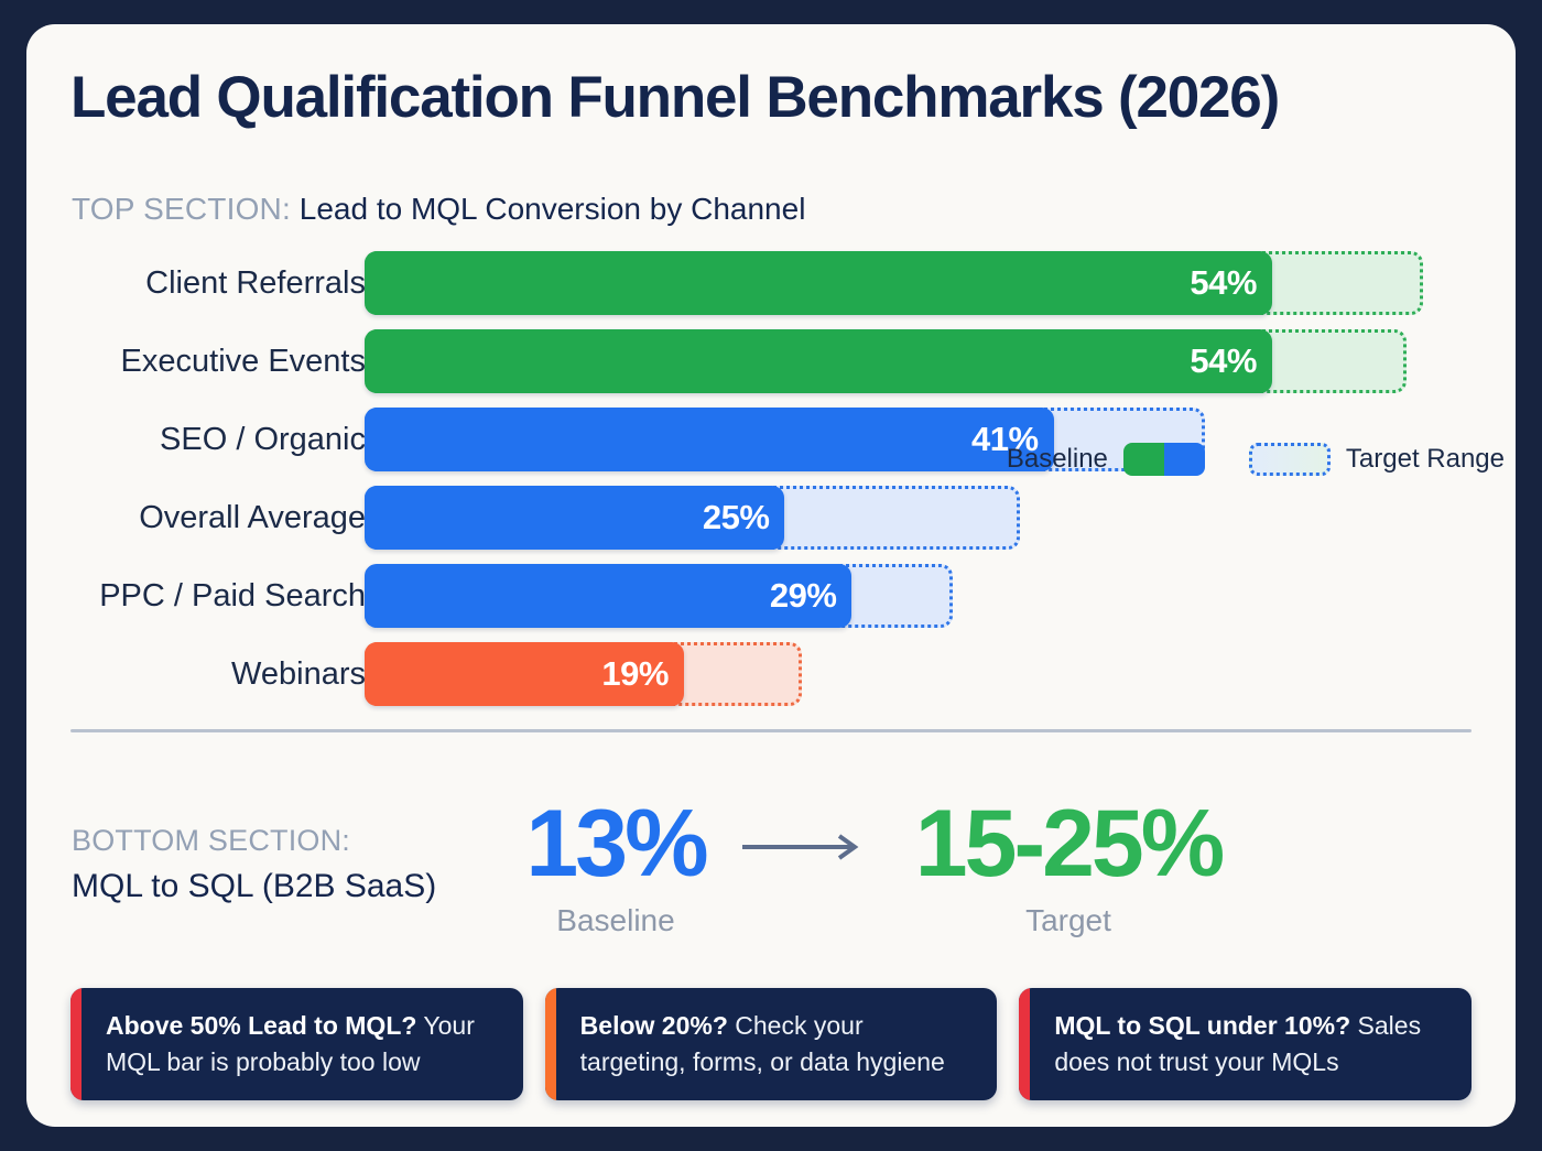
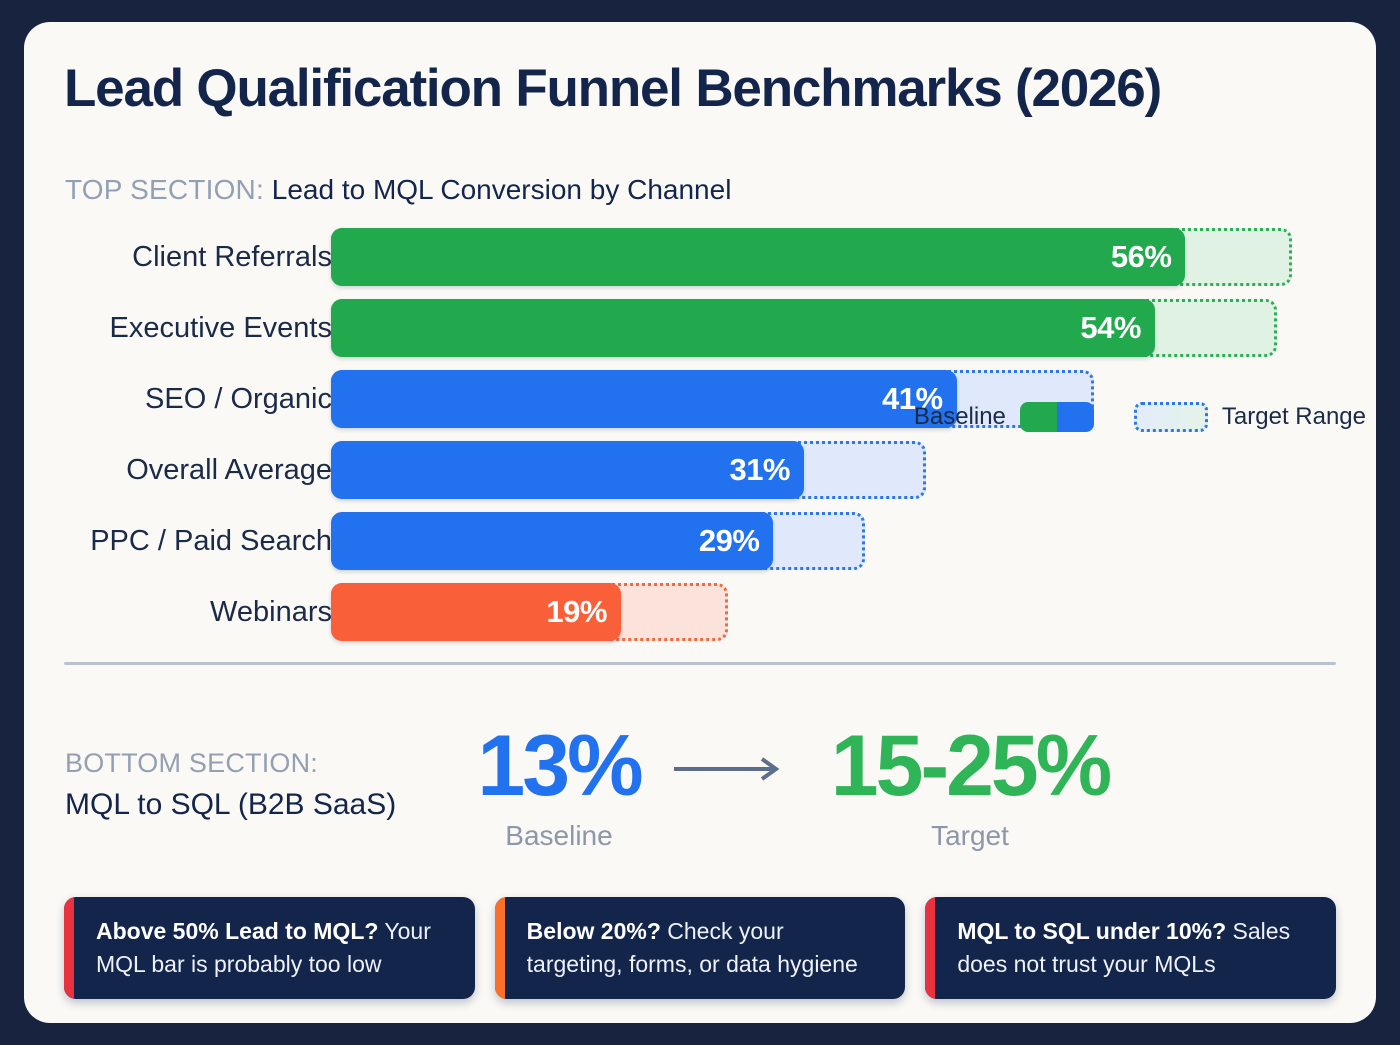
Baseline/Client Referrals: 54% -> 56%
Baseline/Overall Average: 25% -> 31%
